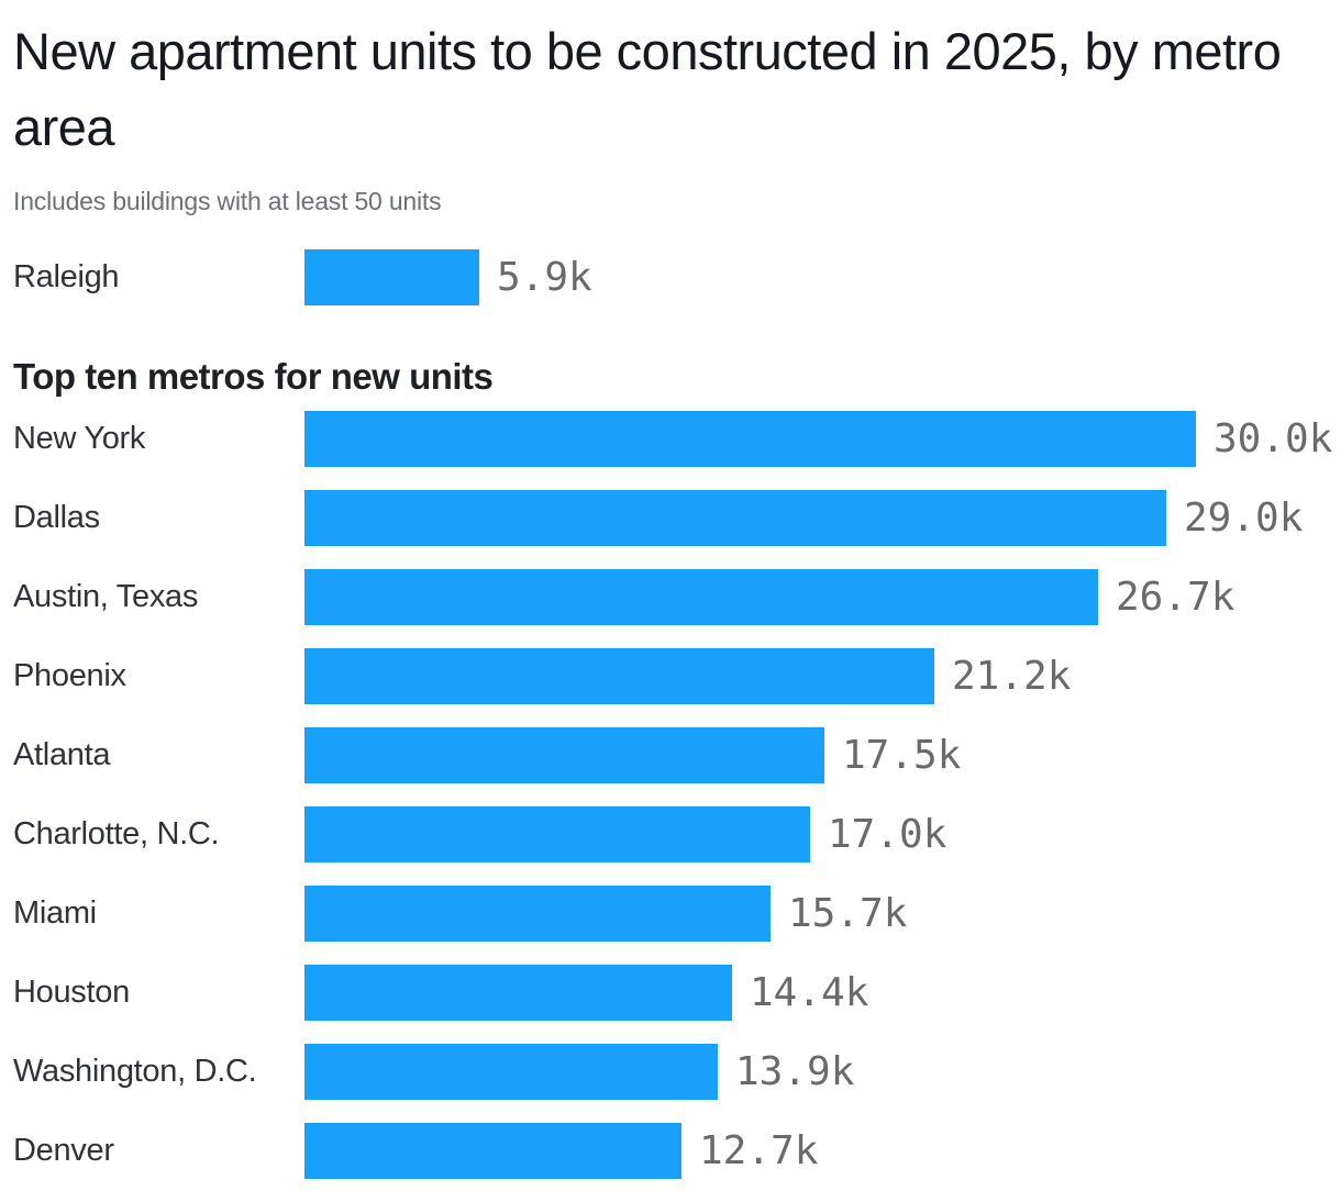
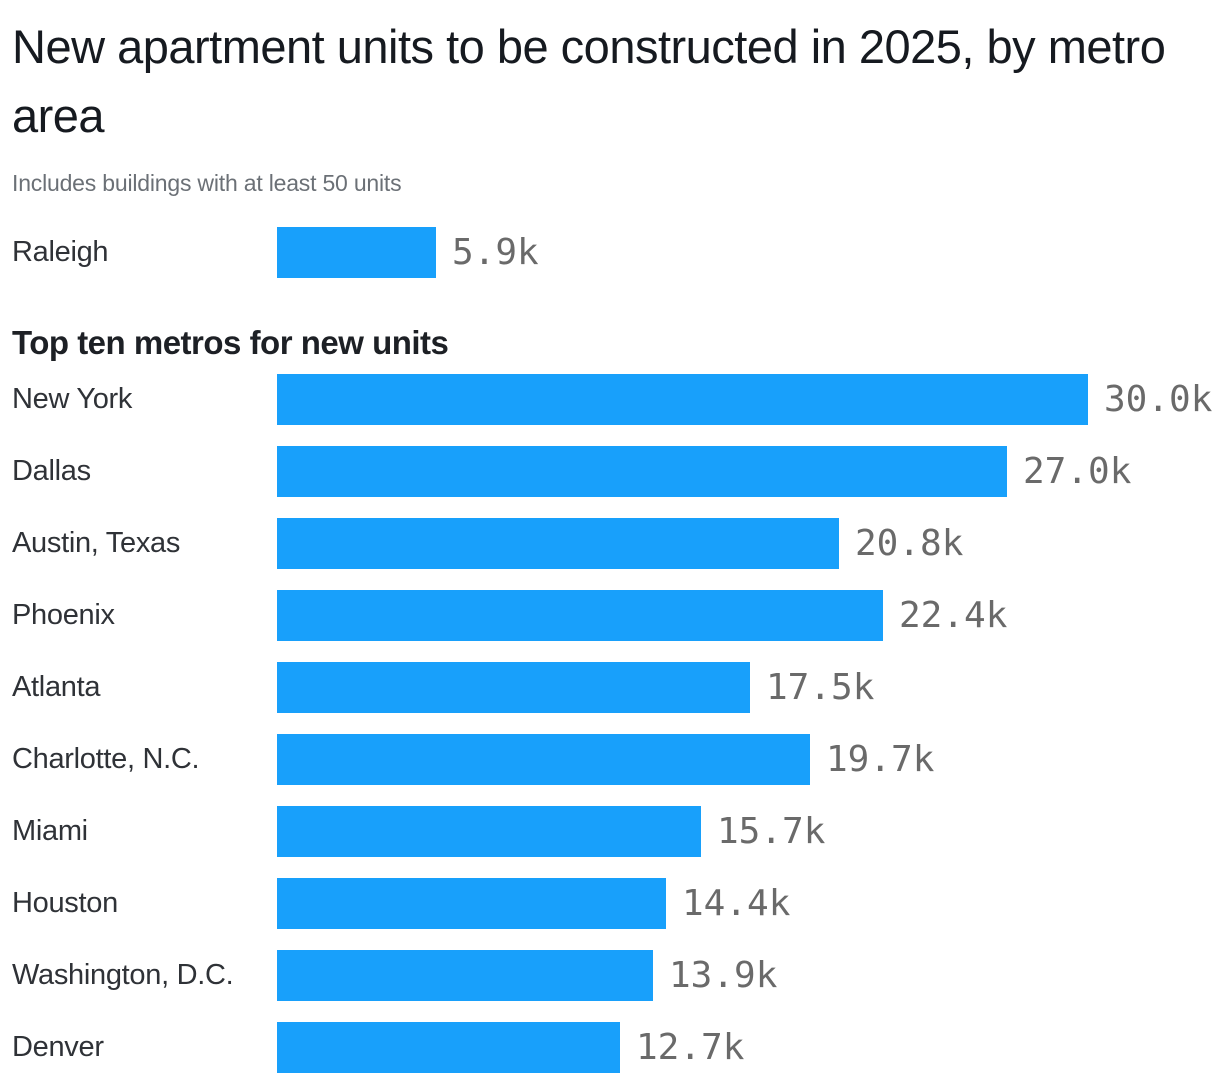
Dallas: 29.0k -> 27.0k
Austin, Texas: 26.7k -> 20.8k
Phoenix: 21.2k -> 22.4k
Charlotte, N.C.: 17.0k -> 19.7k
